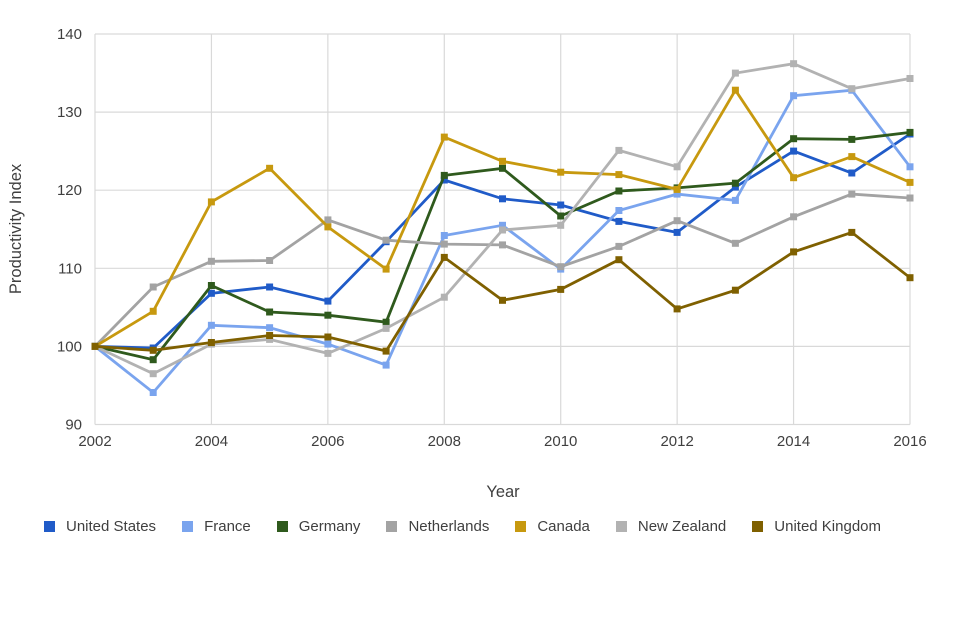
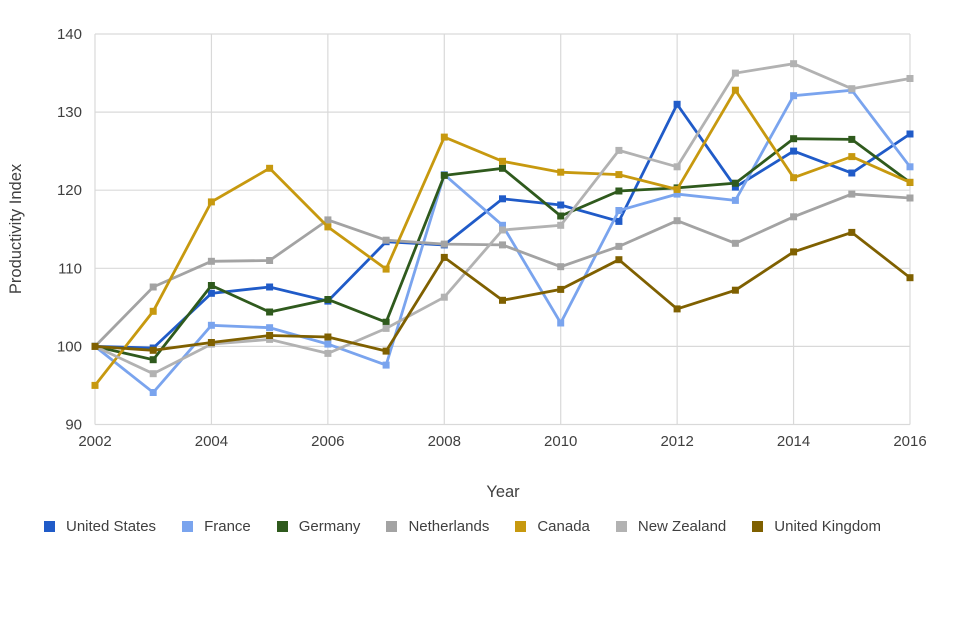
Canada/2002: 100 -> 95
Germany/2006: 104 -> 106
United States/2008: 121 -> 113
France/2008: 114 -> 122
France/2010: 110 -> 103
United States/2012: 115 -> 131
Germany/2016: 127 -> 121
